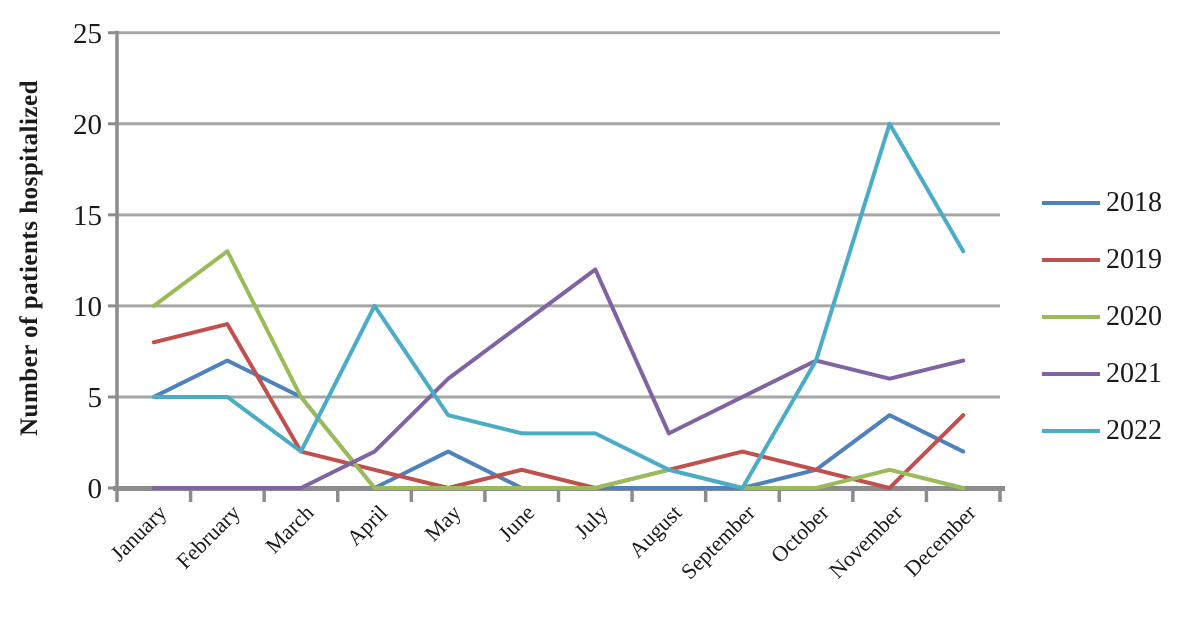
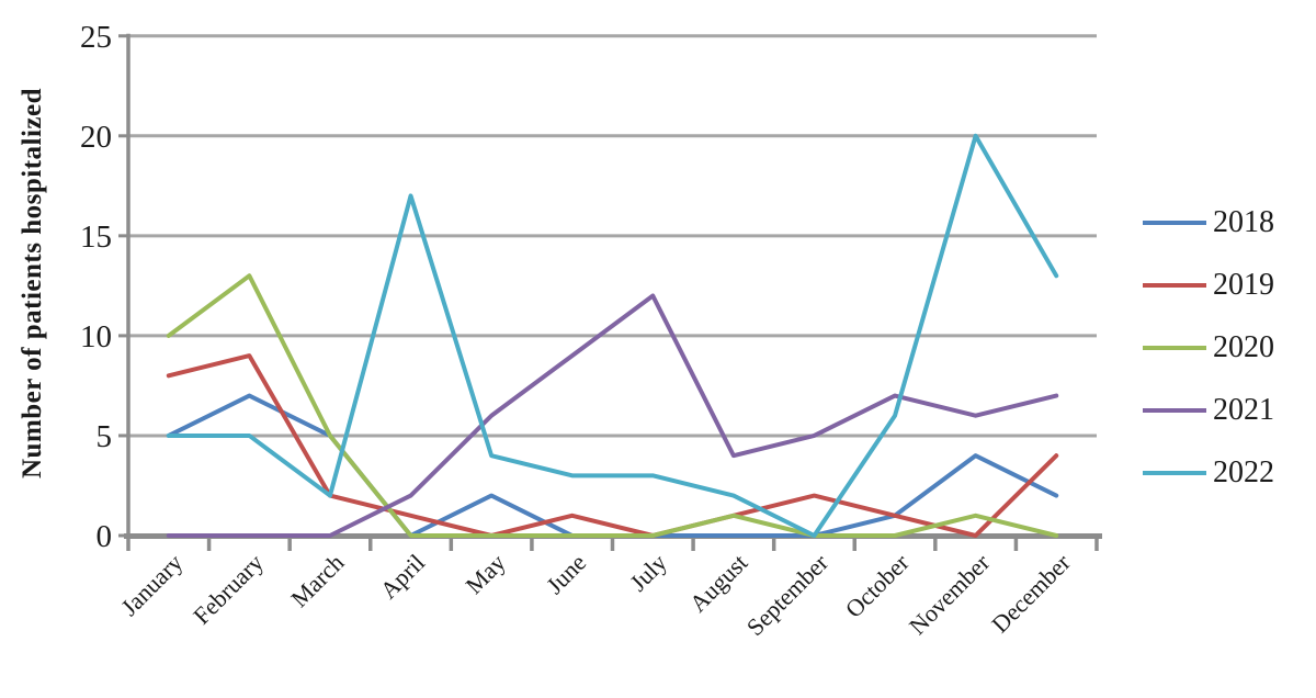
2022/April: 10 -> 17
2021/August: 3 -> 4
2022/August: 1 -> 2
2022/October: 7 -> 6
